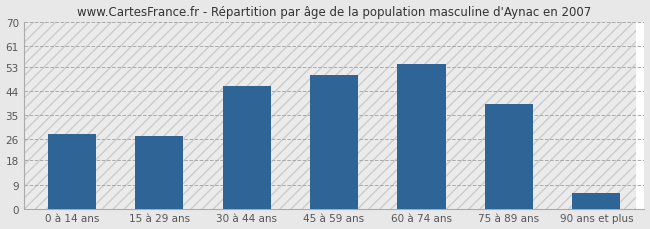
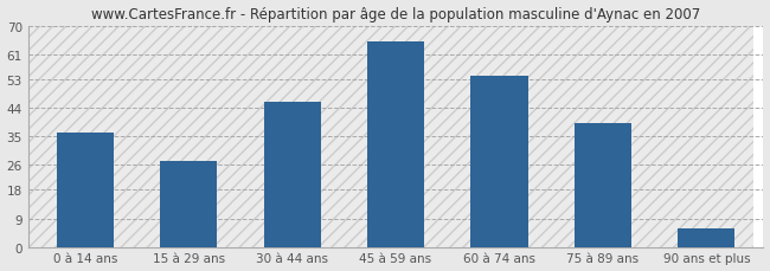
0 à 14 ans: 28 -> 36
45 à 59 ans: 50 -> 65
